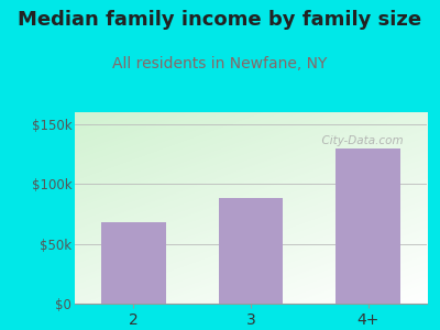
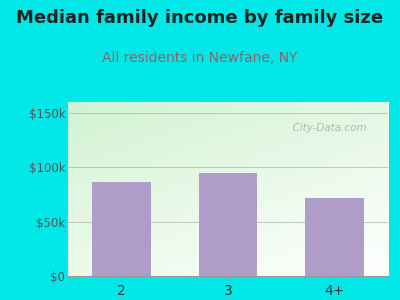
2: $68k -> $86k
3: $88k -> $95k
4+: $130k -> $72k
